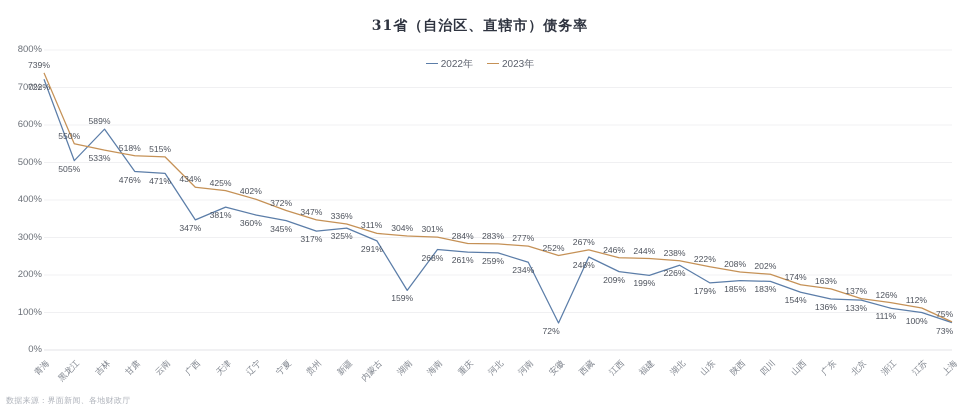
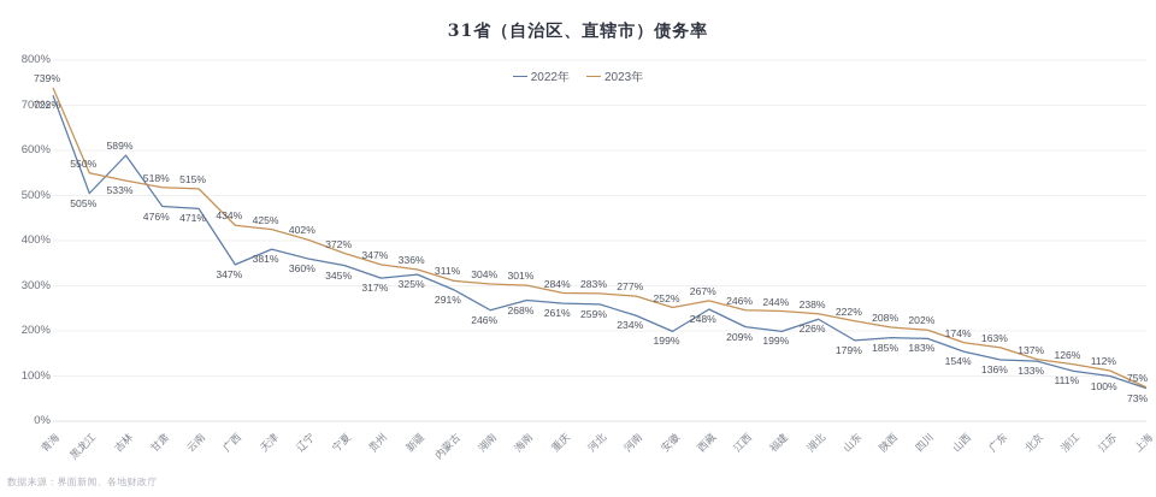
2022年/湖南: 159% -> 246%
2022年/安徽: 72% -> 199%
